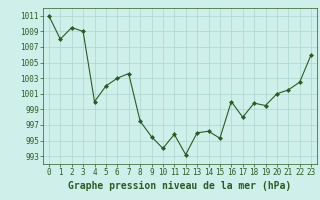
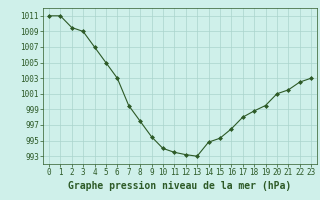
1: 1008.0 -> 1011.0
4: 1000.0 -> 1007.0
5: 1002.0 -> 1005.0
7: 1003.6 -> 999.5
11: 995.8 -> 993.5
13: 996.0 -> 993.0
14: 996.2 -> 994.8
16: 1000.0 -> 996.5
18: 999.8 -> 998.8
23: 1006.0 -> 1003.0
